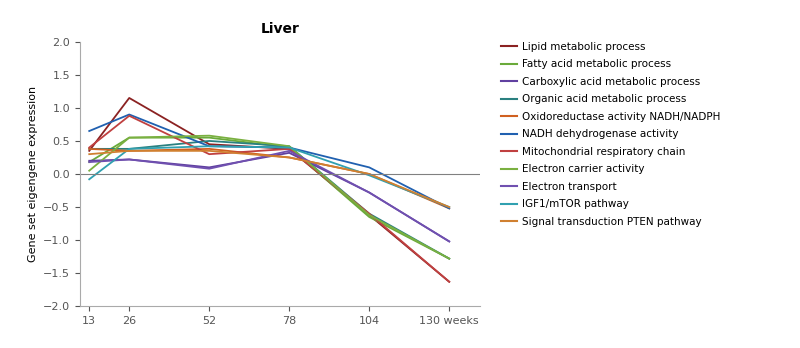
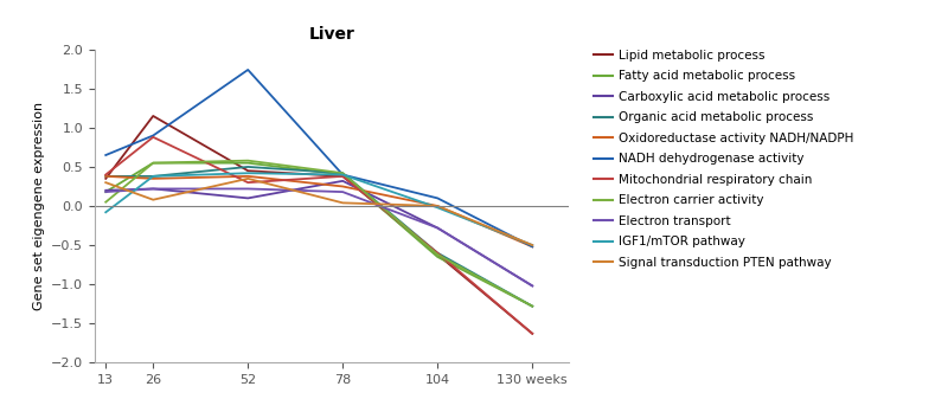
Signal transduction PTEN pathway/26: 0.35 -> 0.08
NADH dehydrogenase activity/52: 0.42 -> 1.74
Electron transport/52: 0.08 -> 0.22
Electron transport/78: 0.35 -> 0.18
Signal transduction PTEN pathway/78: 0.25 -> 0.04
